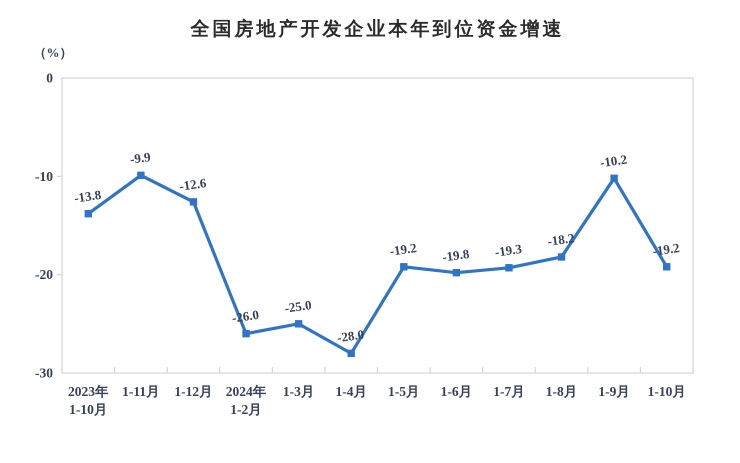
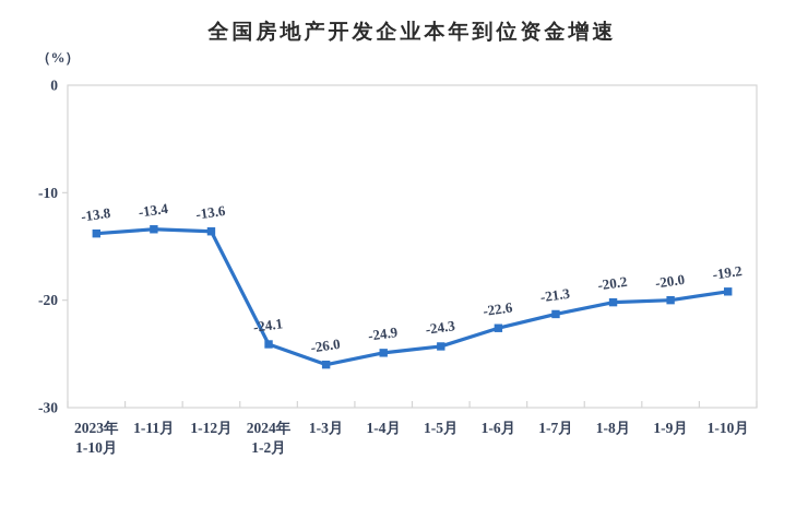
1-11月: -9.9 -> -13.4
1-12月: -12.6 -> -13.6
2024年 1-2月: -26.0 -> -24.1
1-3月: -25.0 -> -26.0
1-4月: -28.0 -> -24.9
1-5月: -19.2 -> -24.3
1-6月: -19.8 -> -22.6
1-7月: -19.3 -> -21.3
1-8月: -18.2 -> -20.2
1-9月: -10.2 -> -20.0
